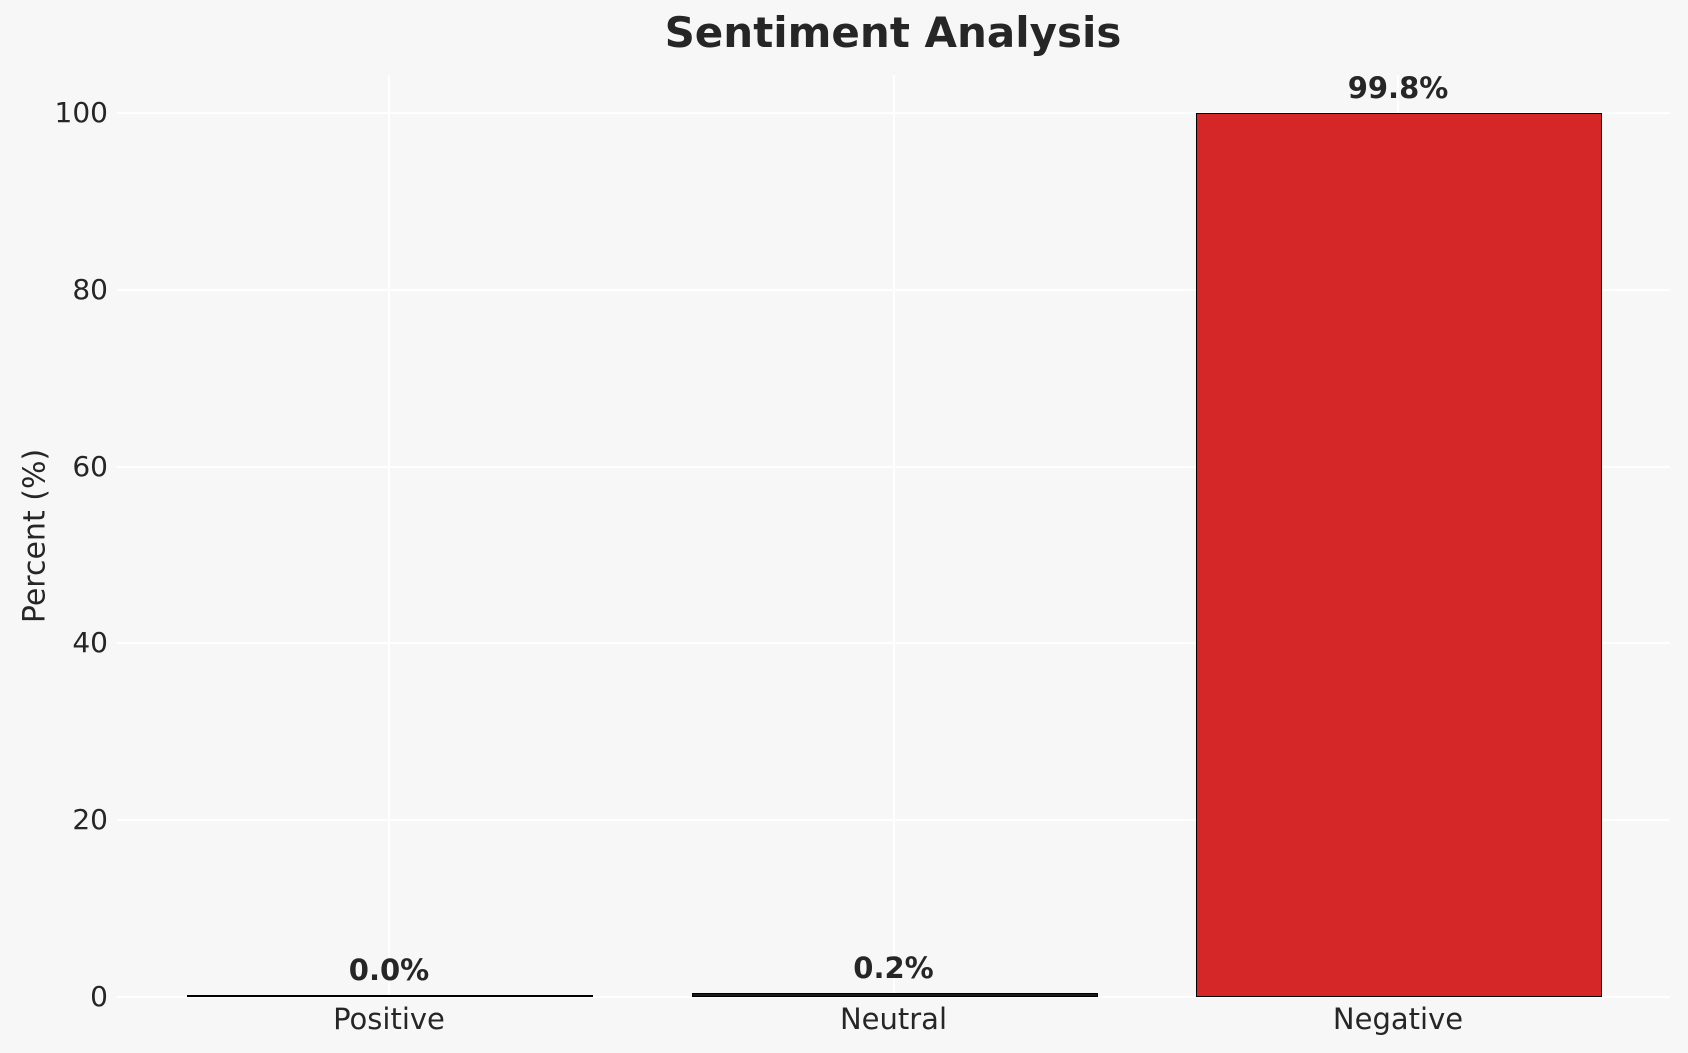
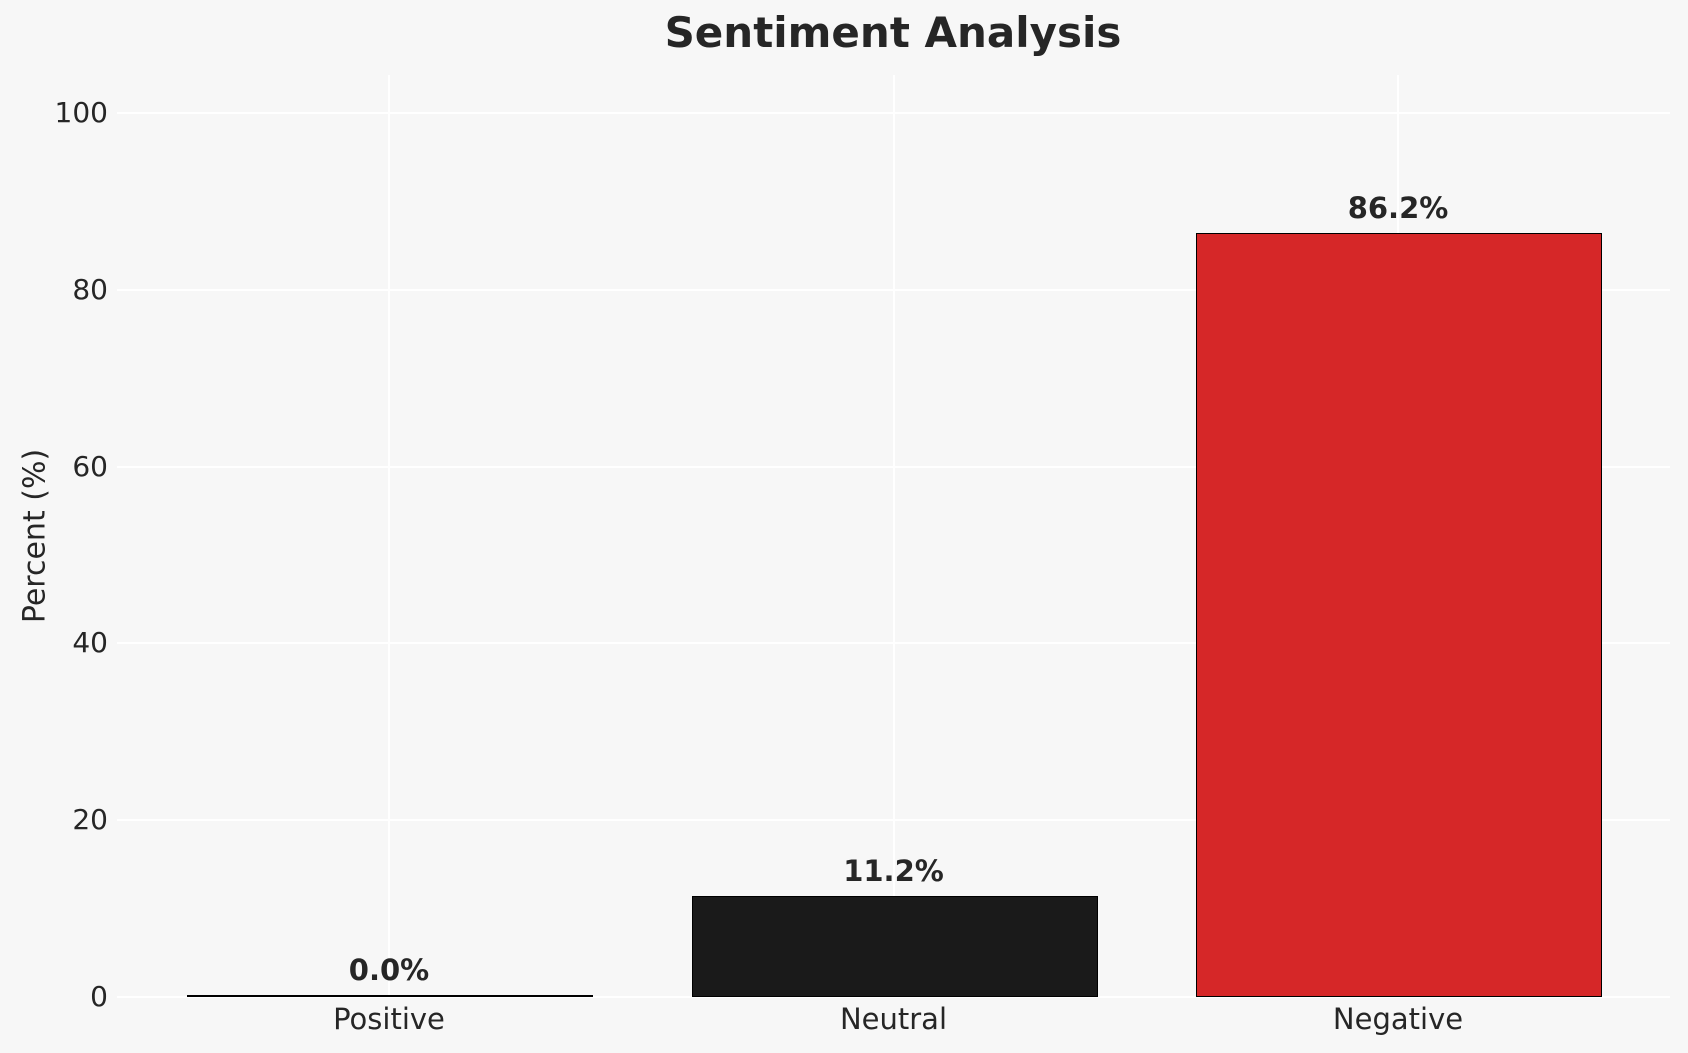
Neutral: 0.2% -> 11.2%
Negative: 99.8% -> 86.2%
